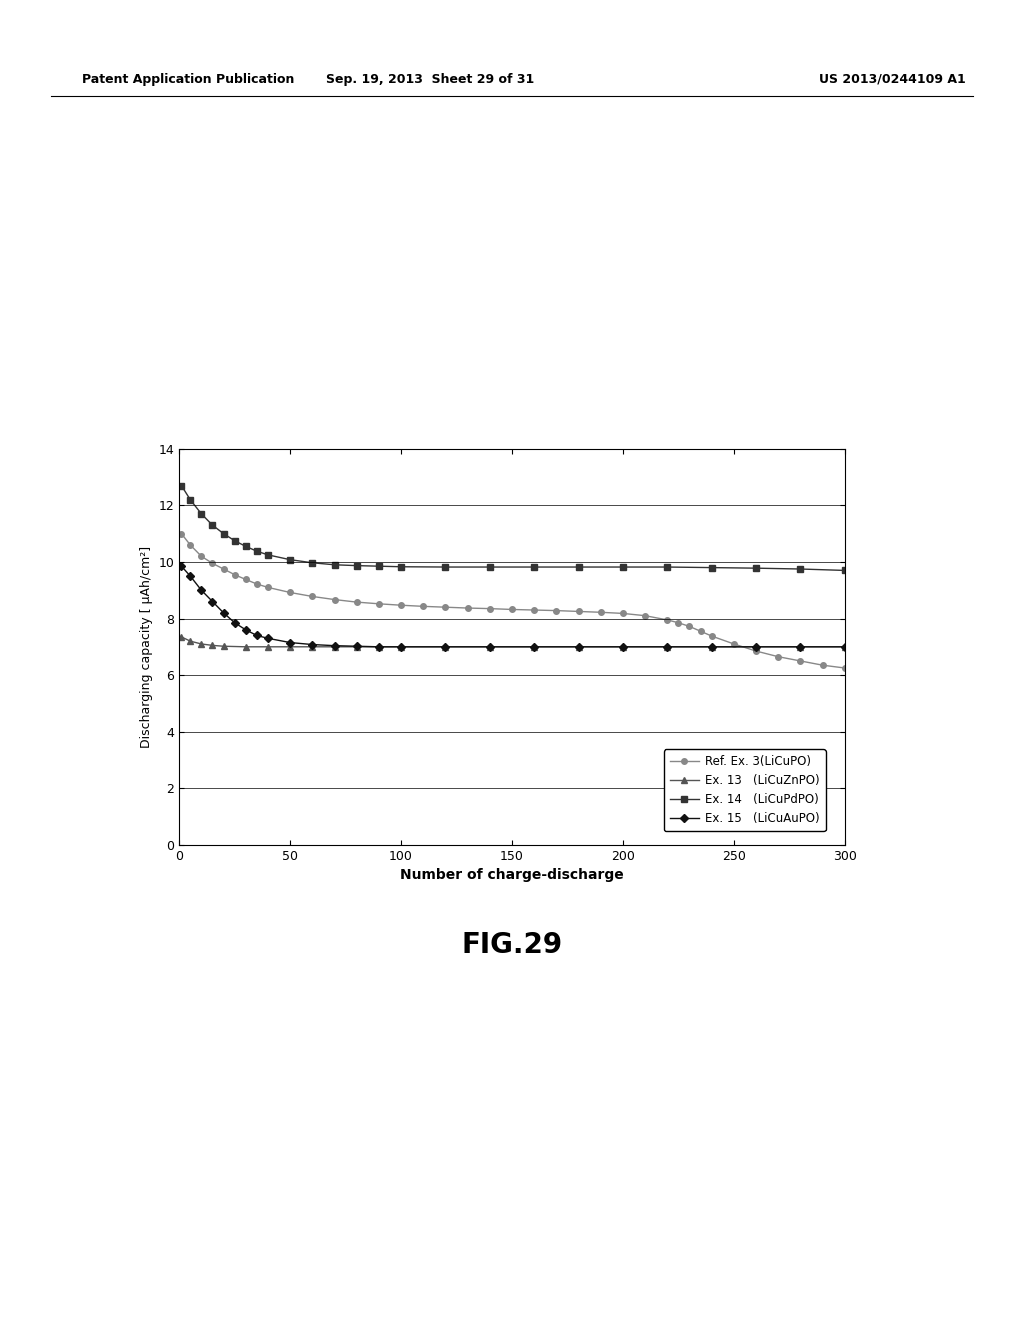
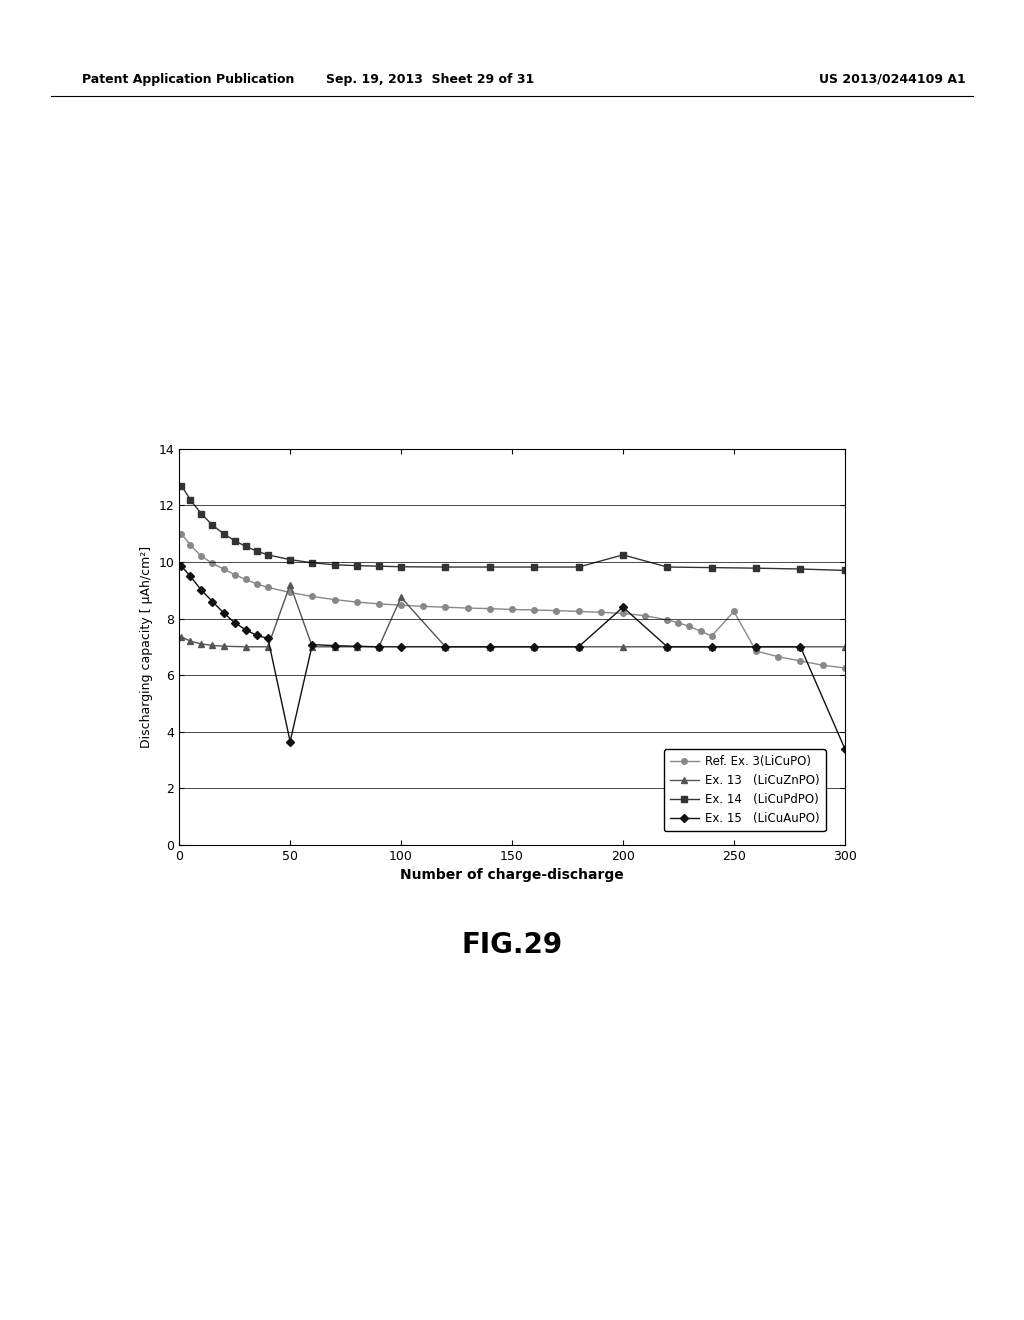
Ex. 13 (LiCuZnPO)/50: 7.00 -> 9.20
Ex. 15 (LiCuAuPO)/50: 7.15 -> 3.65
Ex. 13 (LiCuZnPO)/100: 7.00 -> 8.75
Ex. 14 (LiCuPdPO)/200: 9.82 -> 10.25
Ex. 15 (LiCuAuPO)/200: 7.00 -> 8.40
Ref. Ex. 3(LiCuPO)/250: 7.10 -> 8.25
Ex. 15 (LiCuAuPO)/300: 7.00 -> 3.40
